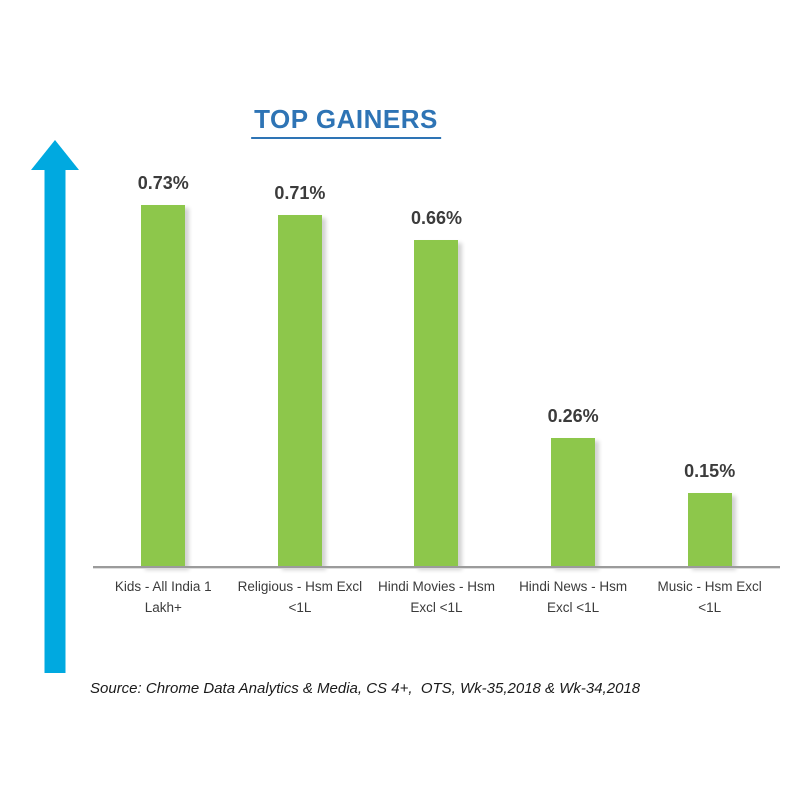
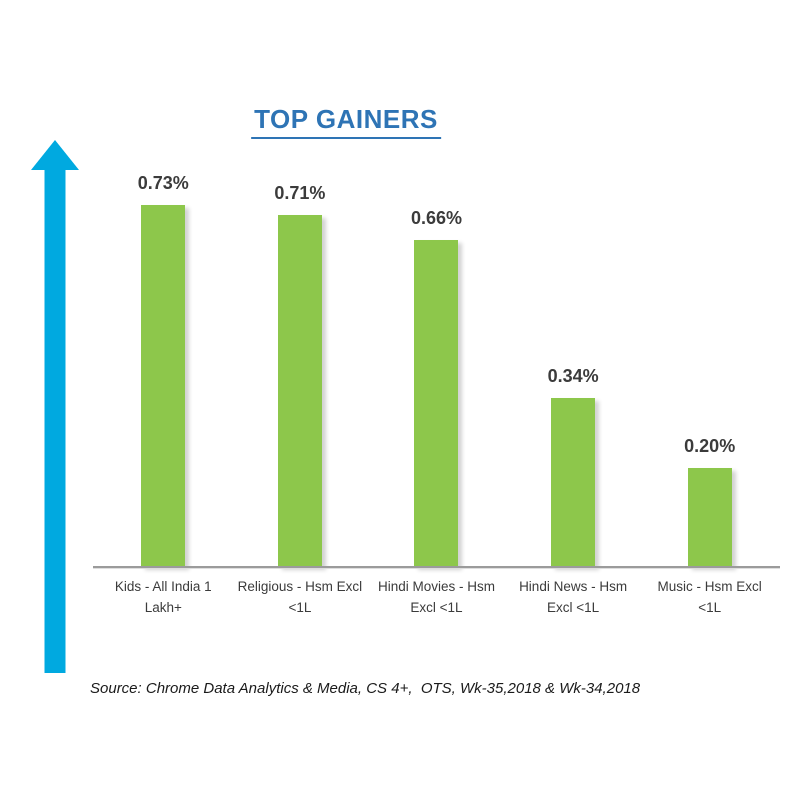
Hindi News - Hsm Excl <1L: 0.26% -> 0.34%
Music - Hsm Excl <1L: 0.15% -> 0.20%
